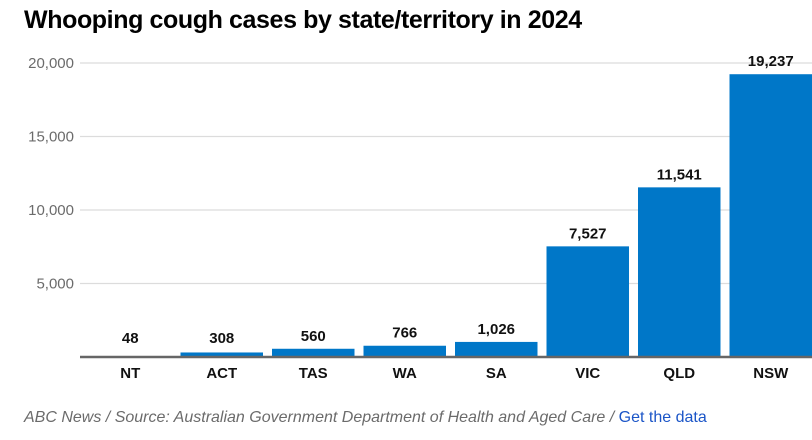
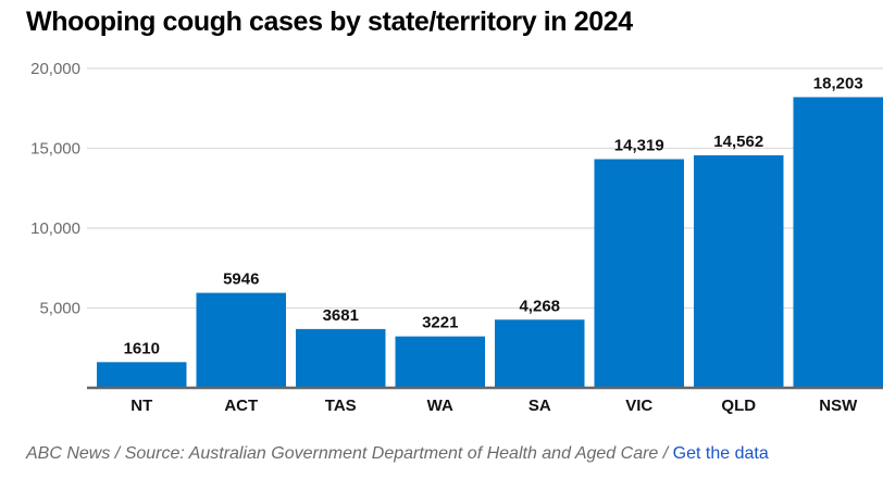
NT: 48 -> 1610
ACT: 308 -> 5946
TAS: 560 -> 3681
WA: 766 -> 3221
SA: 1,026 -> 4,268
VIC: 7,527 -> 14,319
QLD: 11,541 -> 14,562
NSW: 19,237 -> 18,203
